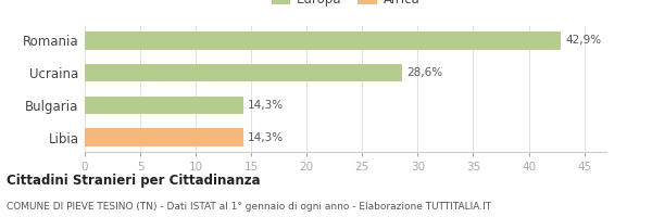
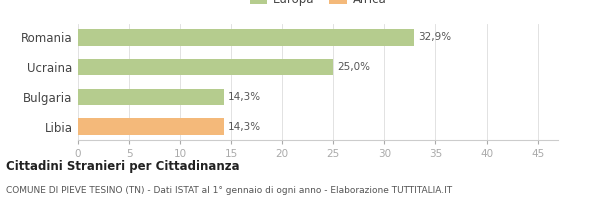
Romania: 42,9% -> 32,9%
Ucraina: 28,6% -> 25,0%
